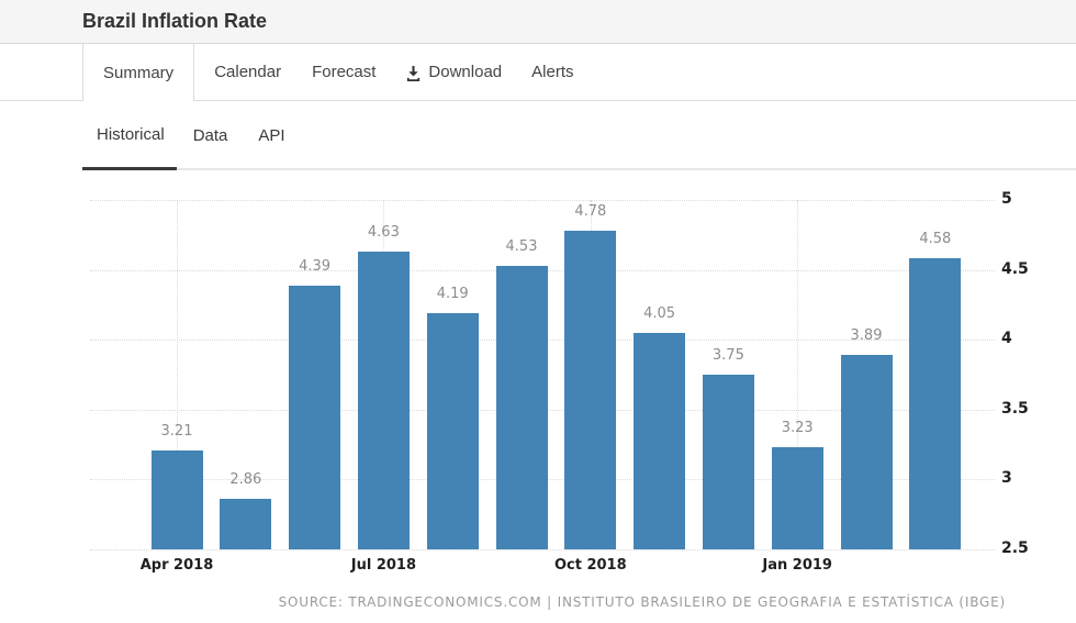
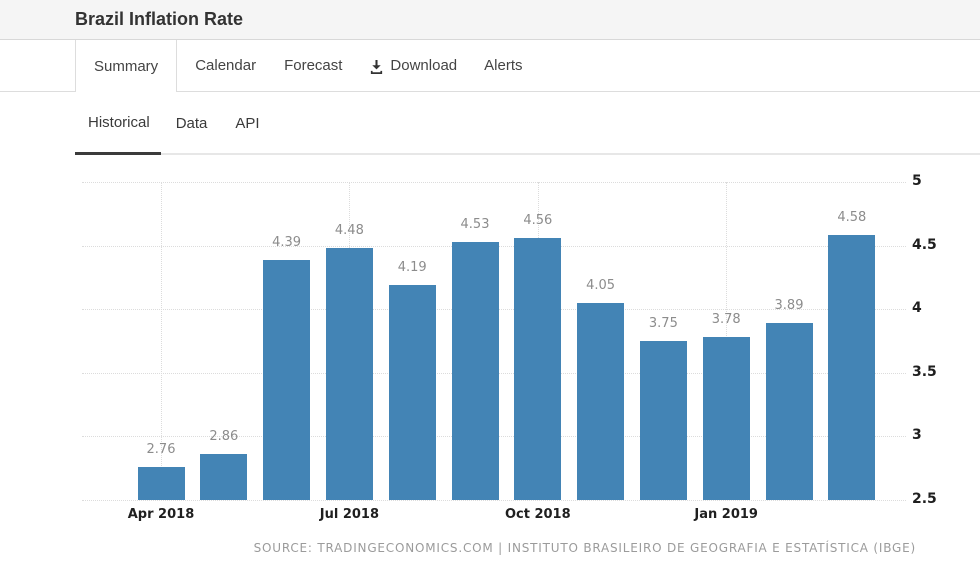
Apr 2018: 3.21 -> 2.76
Jul 2018: 4.63 -> 4.48
Oct 2018: 4.78 -> 4.56
Jan 2019: 3.23 -> 3.78
